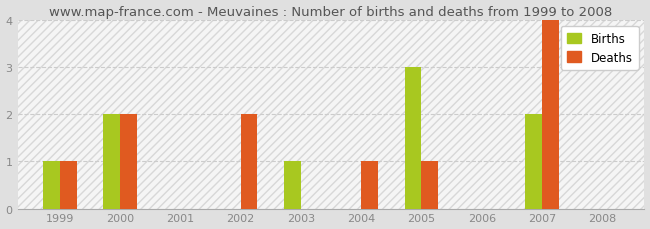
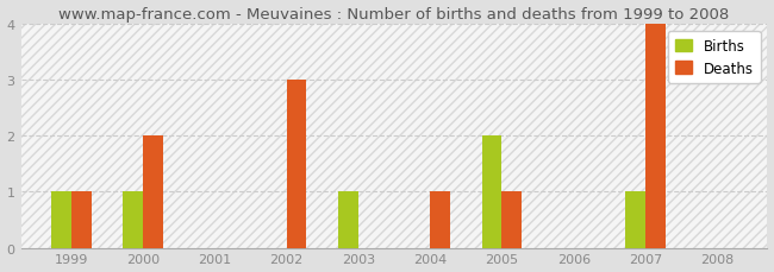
Births/2000: 2 -> 1
Deaths/2002: 2 -> 3
Births/2005: 3 -> 2
Births/2007: 2 -> 1
